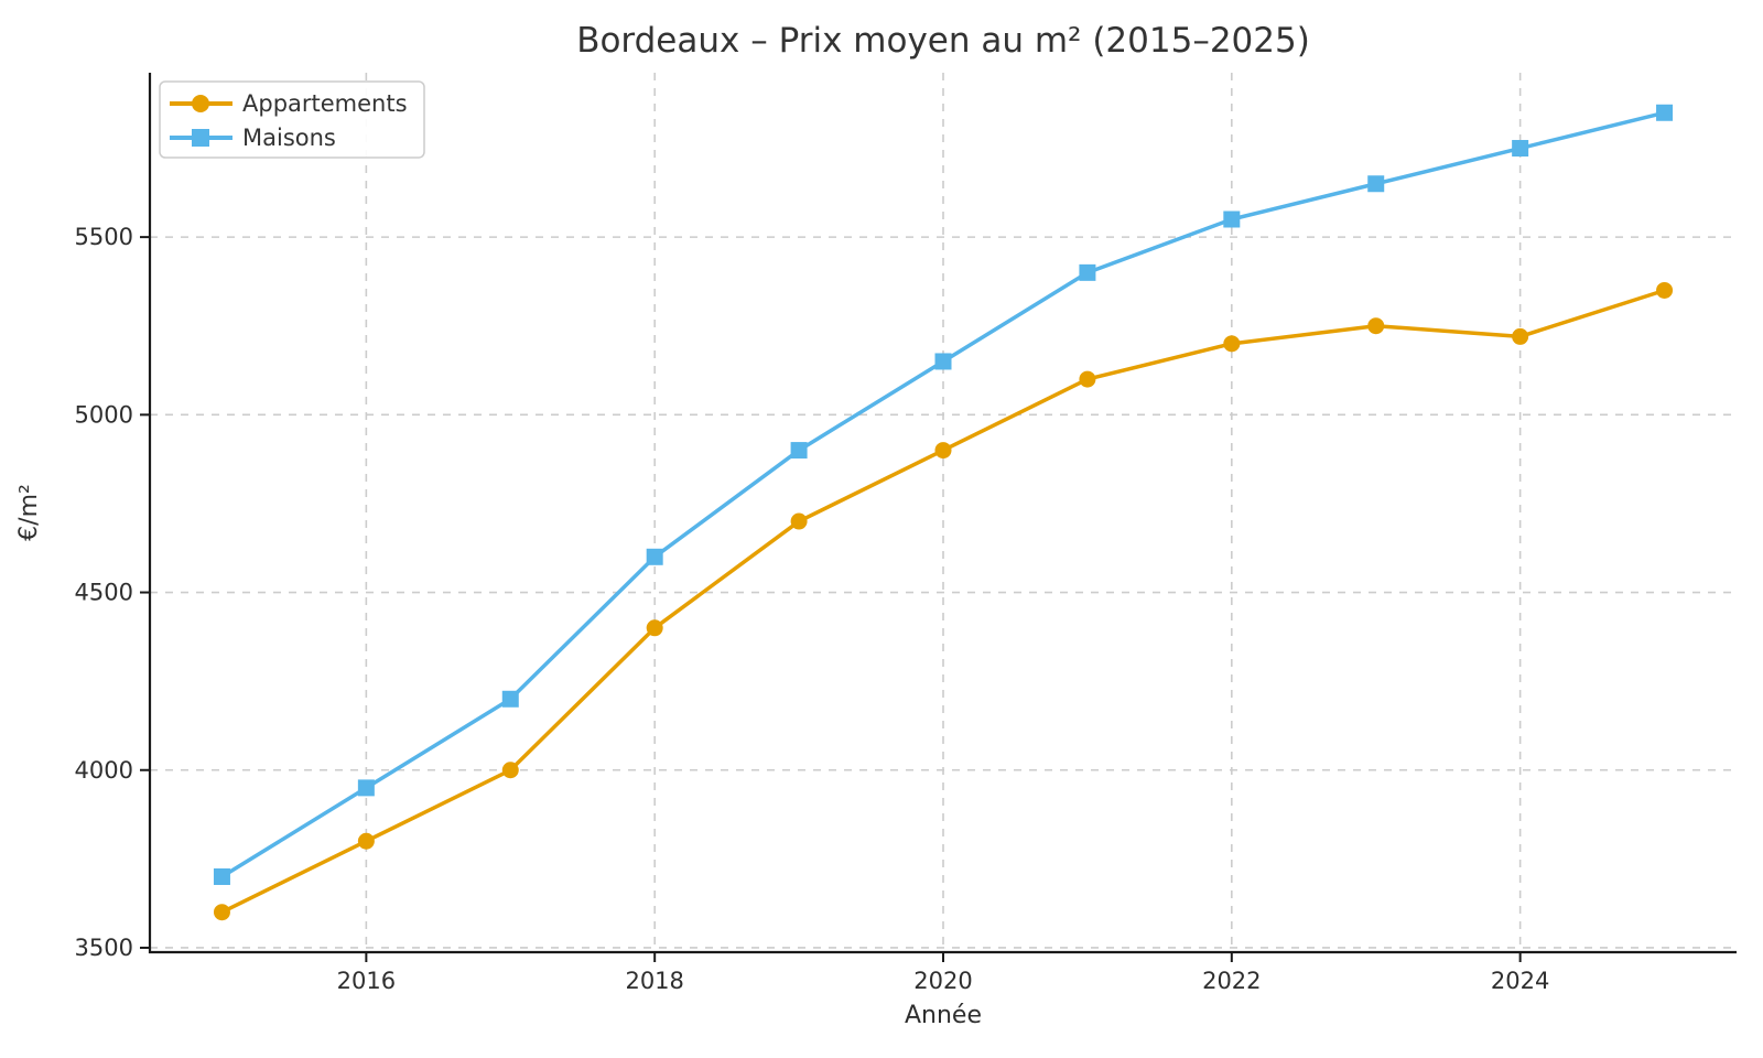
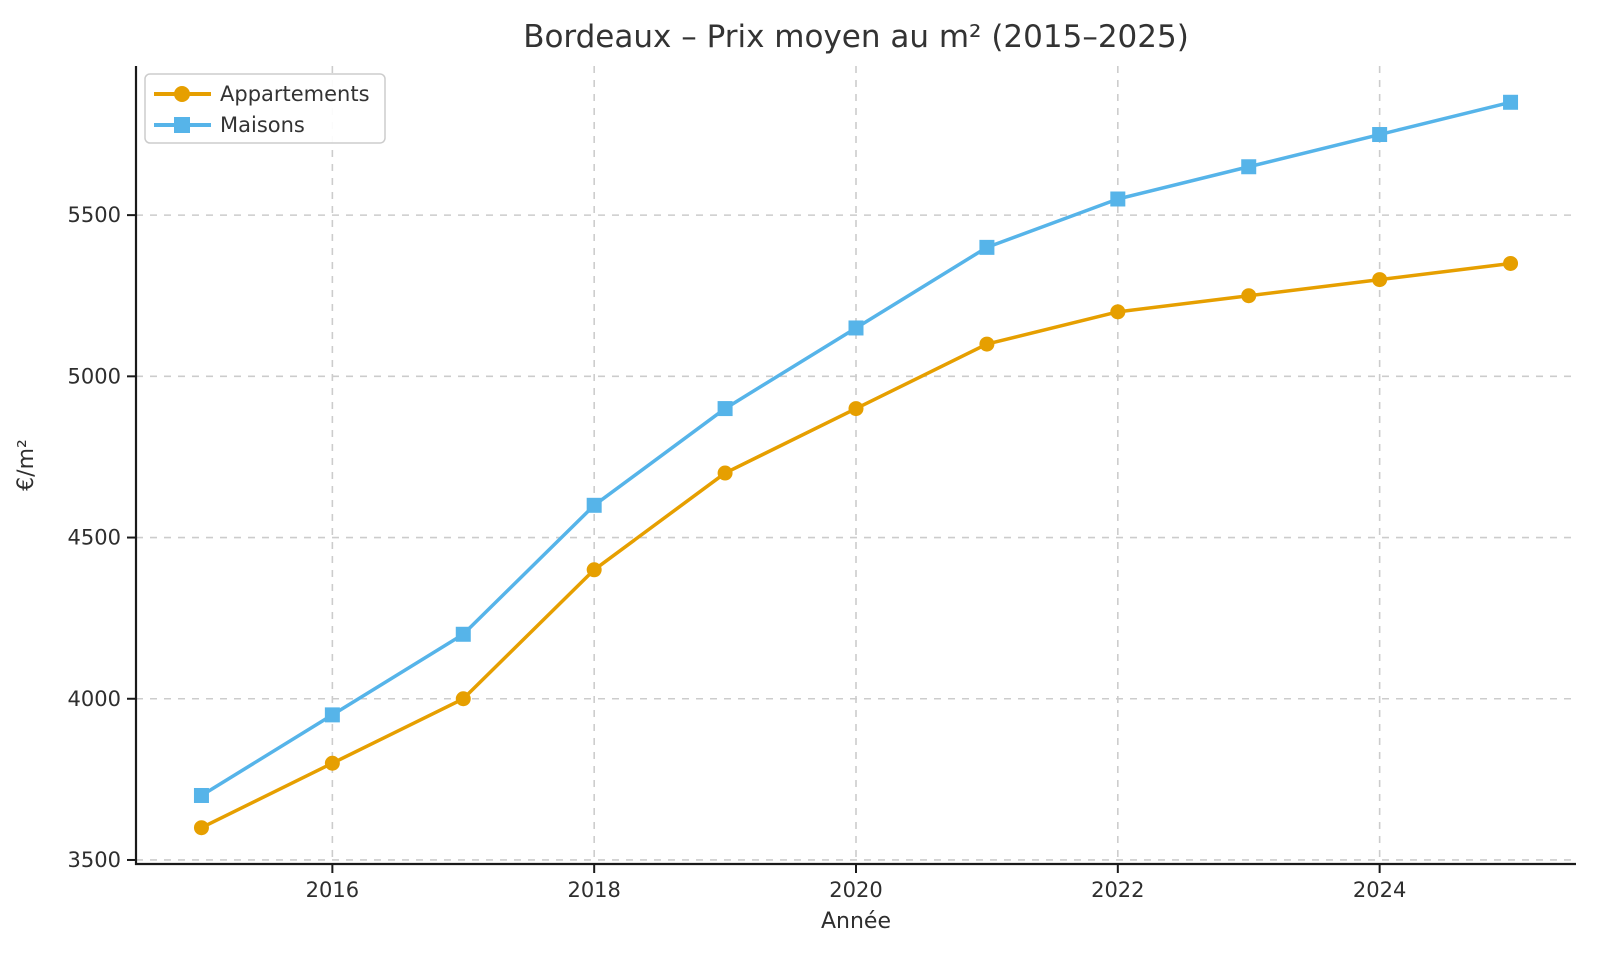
Appartements/2024: 5220 -> 5300
